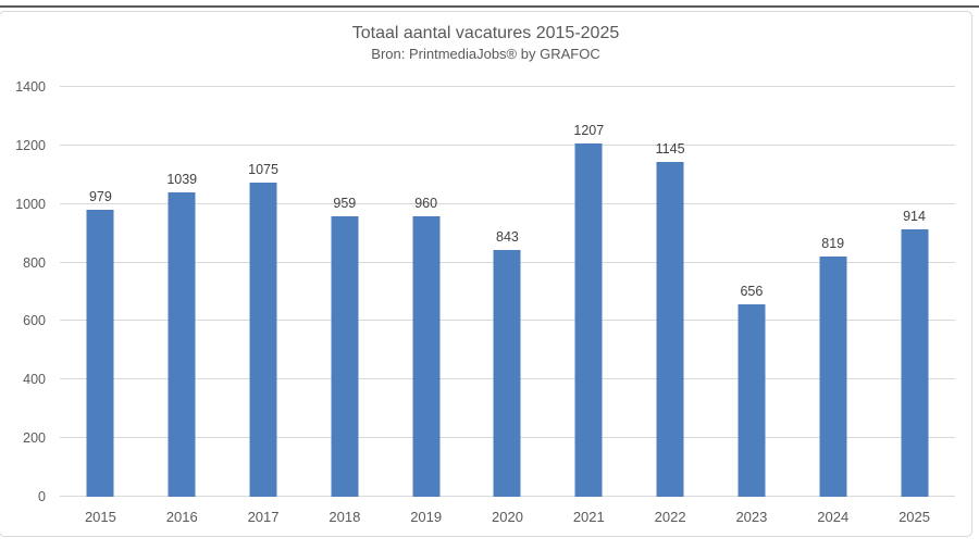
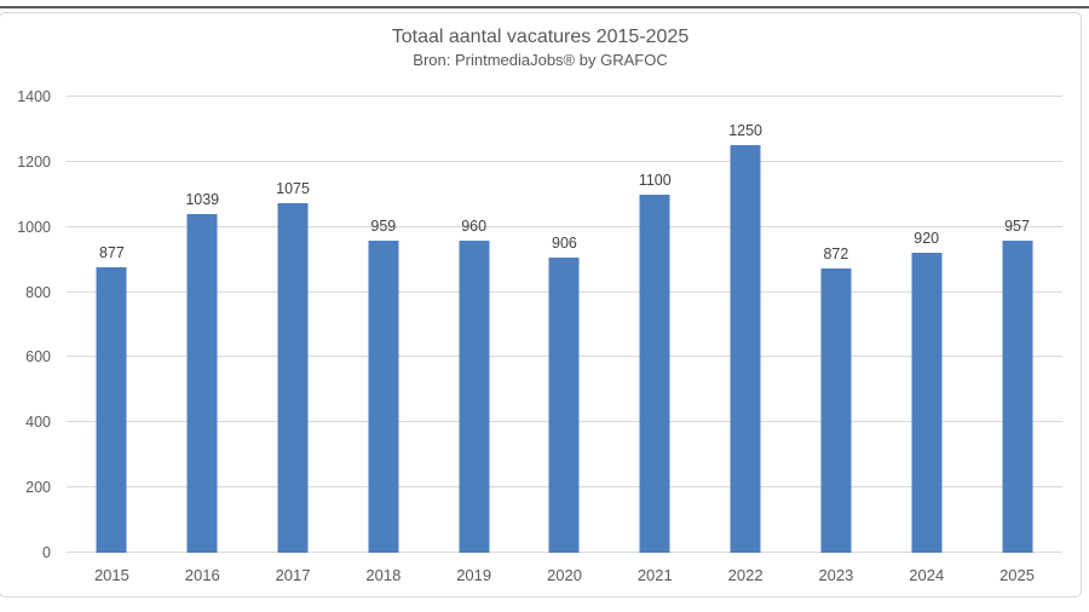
2015: 979 -> 877
2020: 843 -> 906
2021: 1207 -> 1100
2022: 1145 -> 1250
2023: 656 -> 872
2024: 819 -> 920
2025: 914 -> 957
